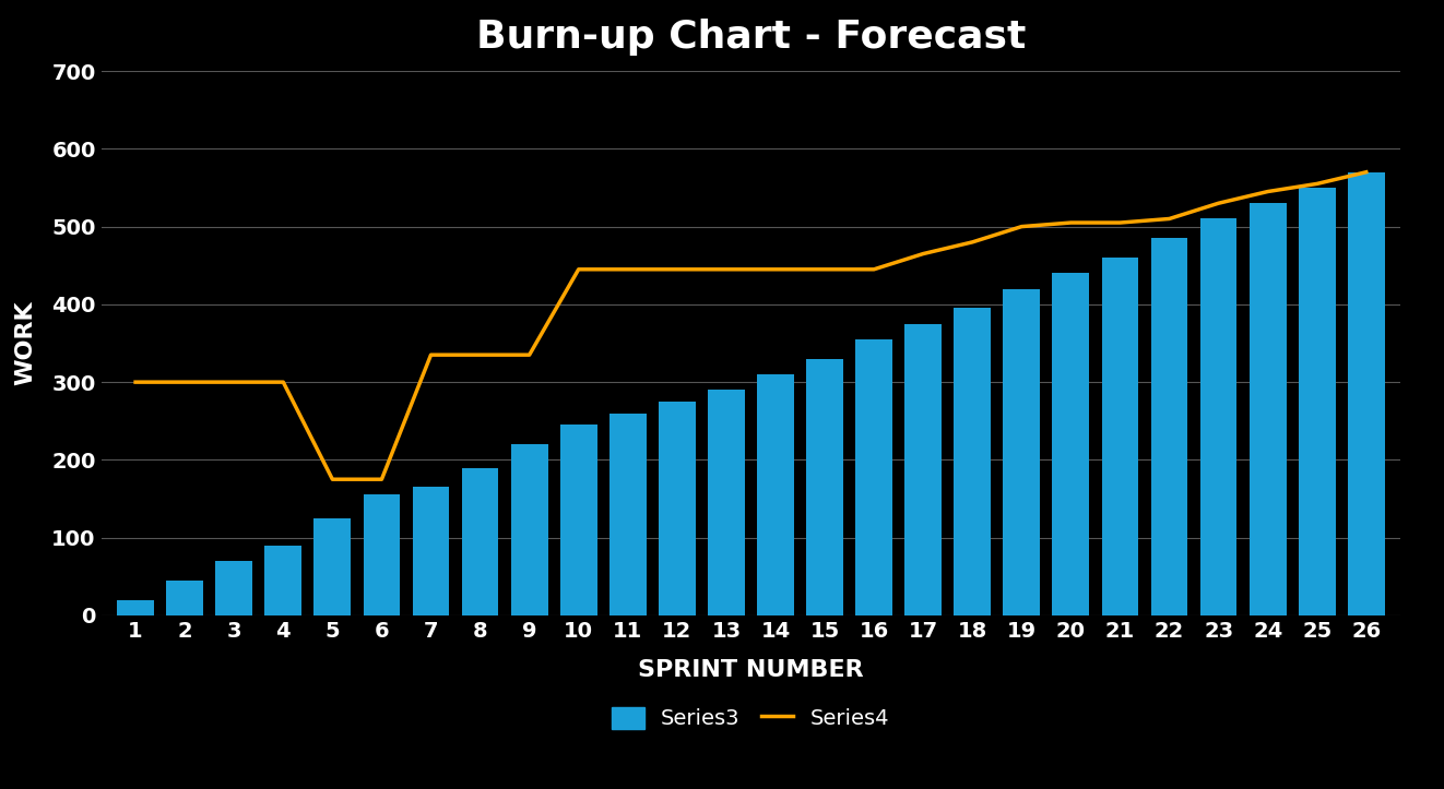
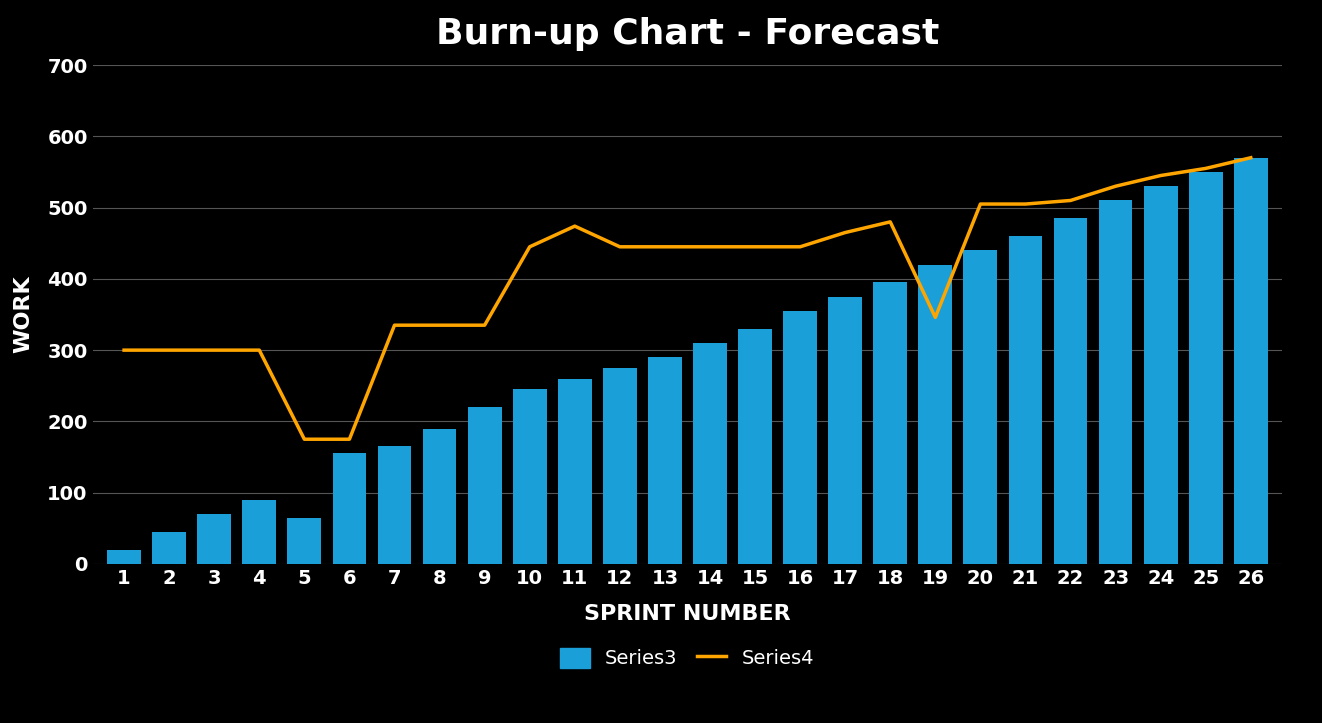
Series3/5: 125 -> 64
Series4/11: 445 -> 474
Series4/19: 500 -> 346
